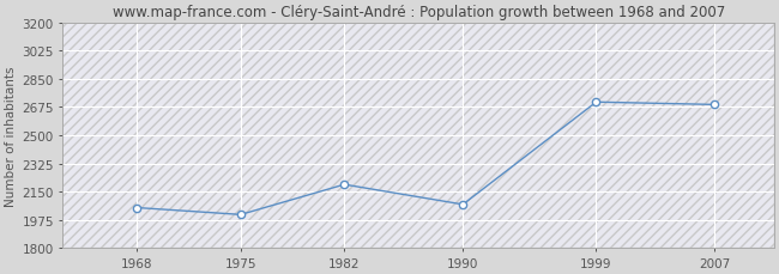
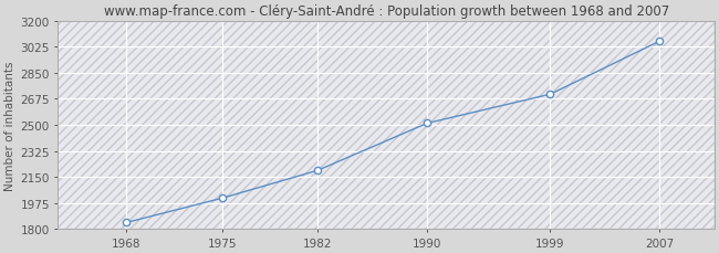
1968: 2050 -> 1840
1990: 2070 -> 2510
2007: 2690 -> 3060
